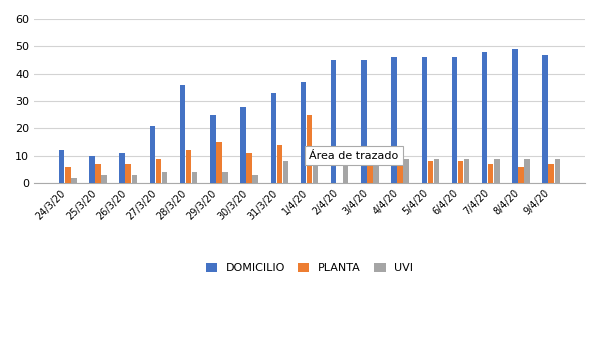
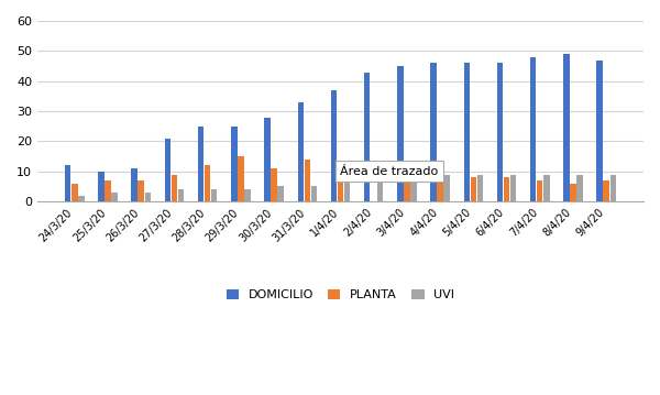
DOMICILIO/28/3/20: 36 -> 25
UVI/30/3/20: 3 -> 5
UVI/31/3/20: 8 -> 5
PLANTA/1/4/20: 25 -> 13
DOMICILIO/2/4/20: 45 -> 43
